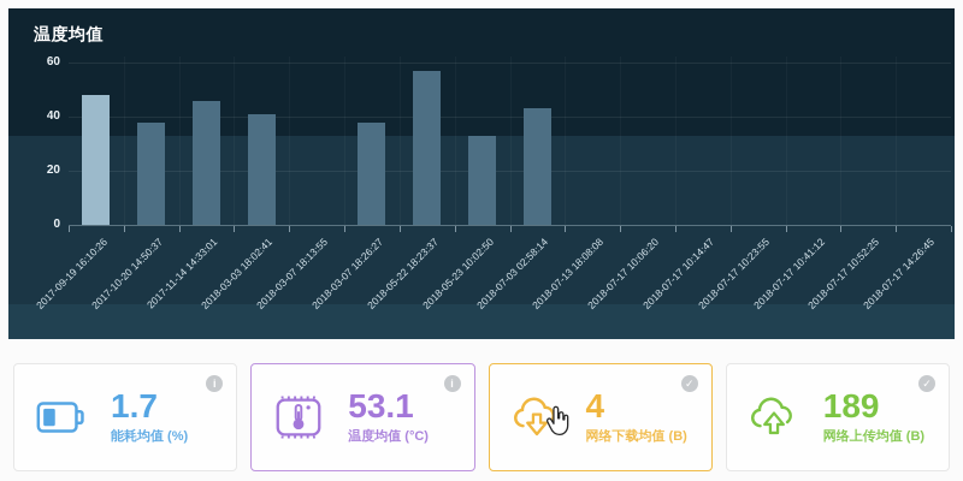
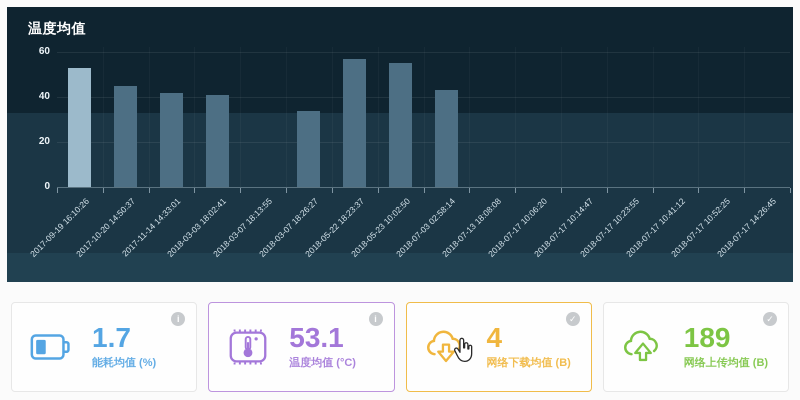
2017-09-19 16:10:26: 48 -> 53
2017-10-20 14:50:37: 38 -> 45
2017-11-14 14:33:01: 46 -> 42
2018-03-07 18:26:27: 38 -> 34
2018-05-23 10:02:50: 33 -> 55
